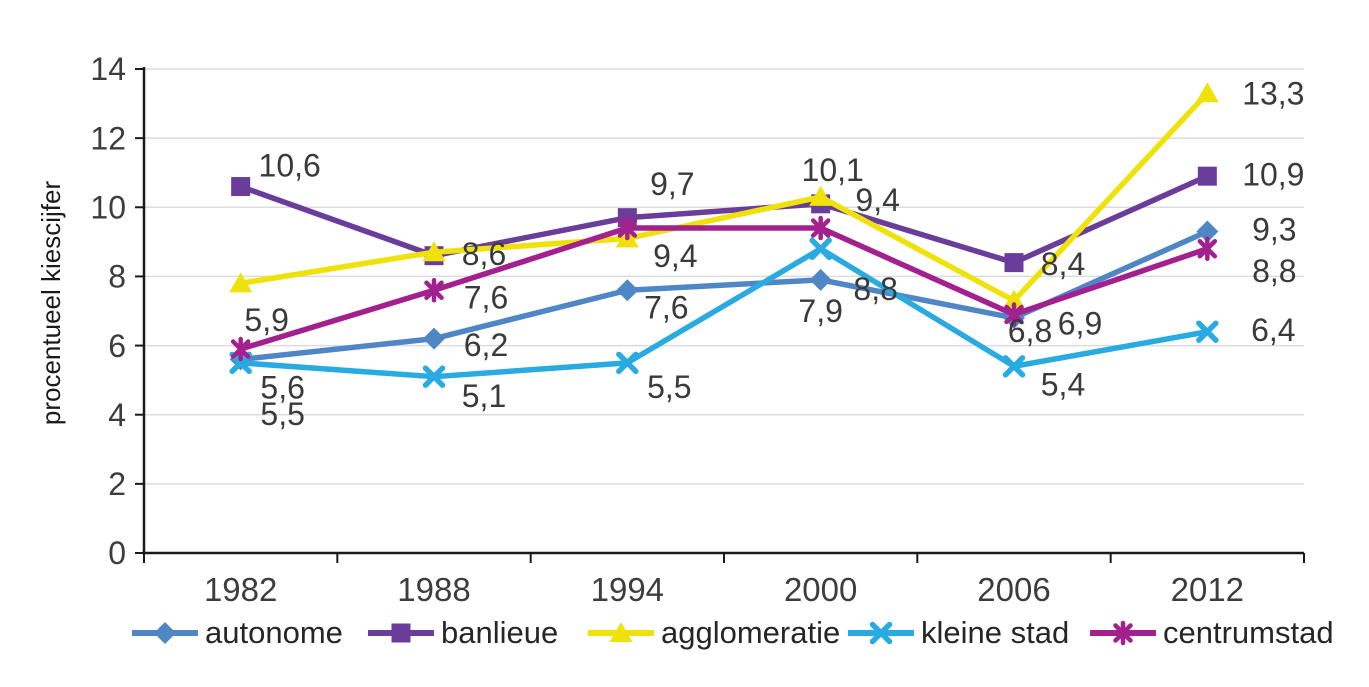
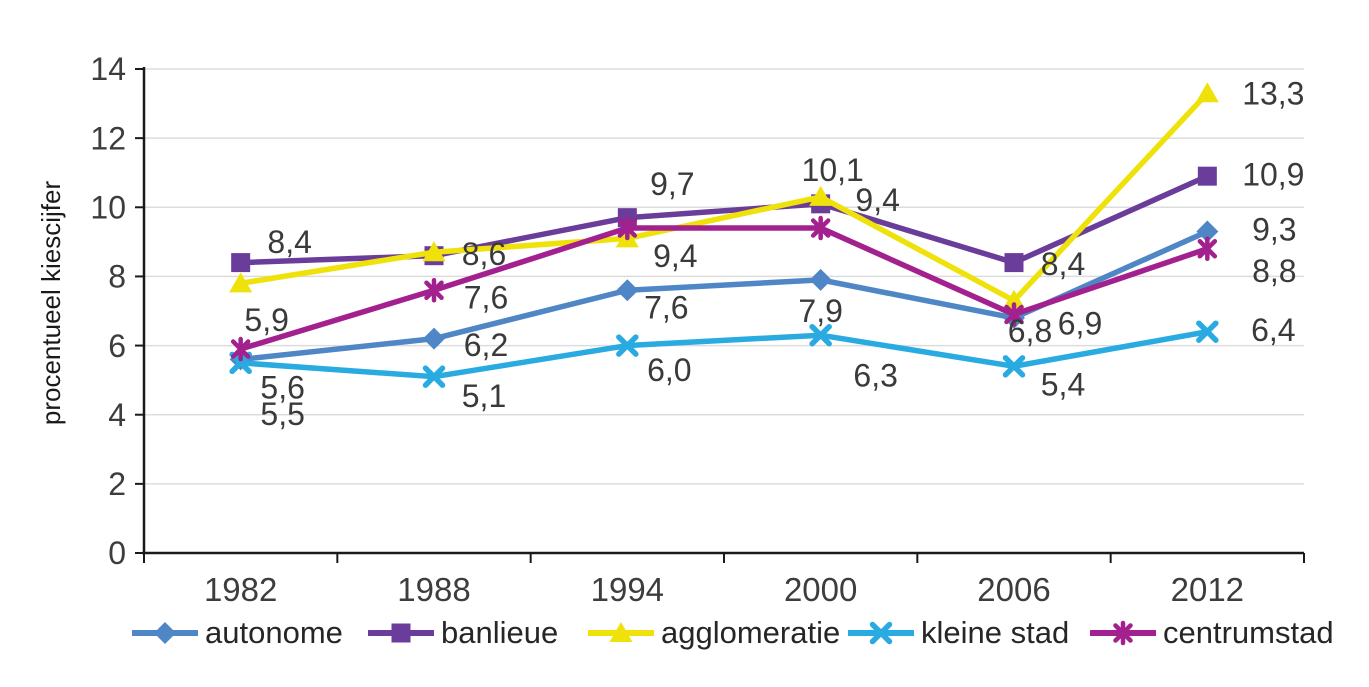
banlieue/1982: 10,6 -> 8,4
kleine stad/1994: 5,5 -> 6,0
kleine stad/2000: 8,8 -> 6,3
